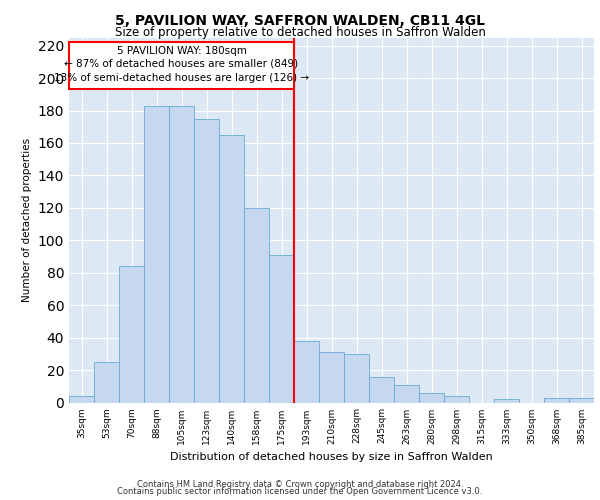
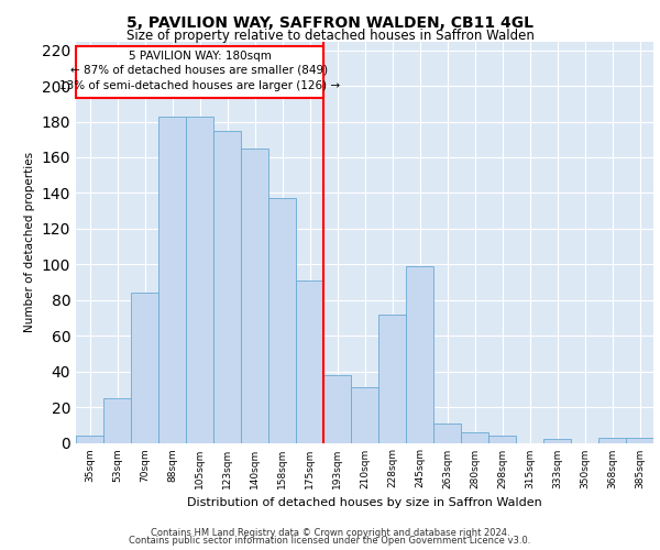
158sqm: 120 -> 137
228sqm: 30 -> 72
245sqm: 16 -> 99
